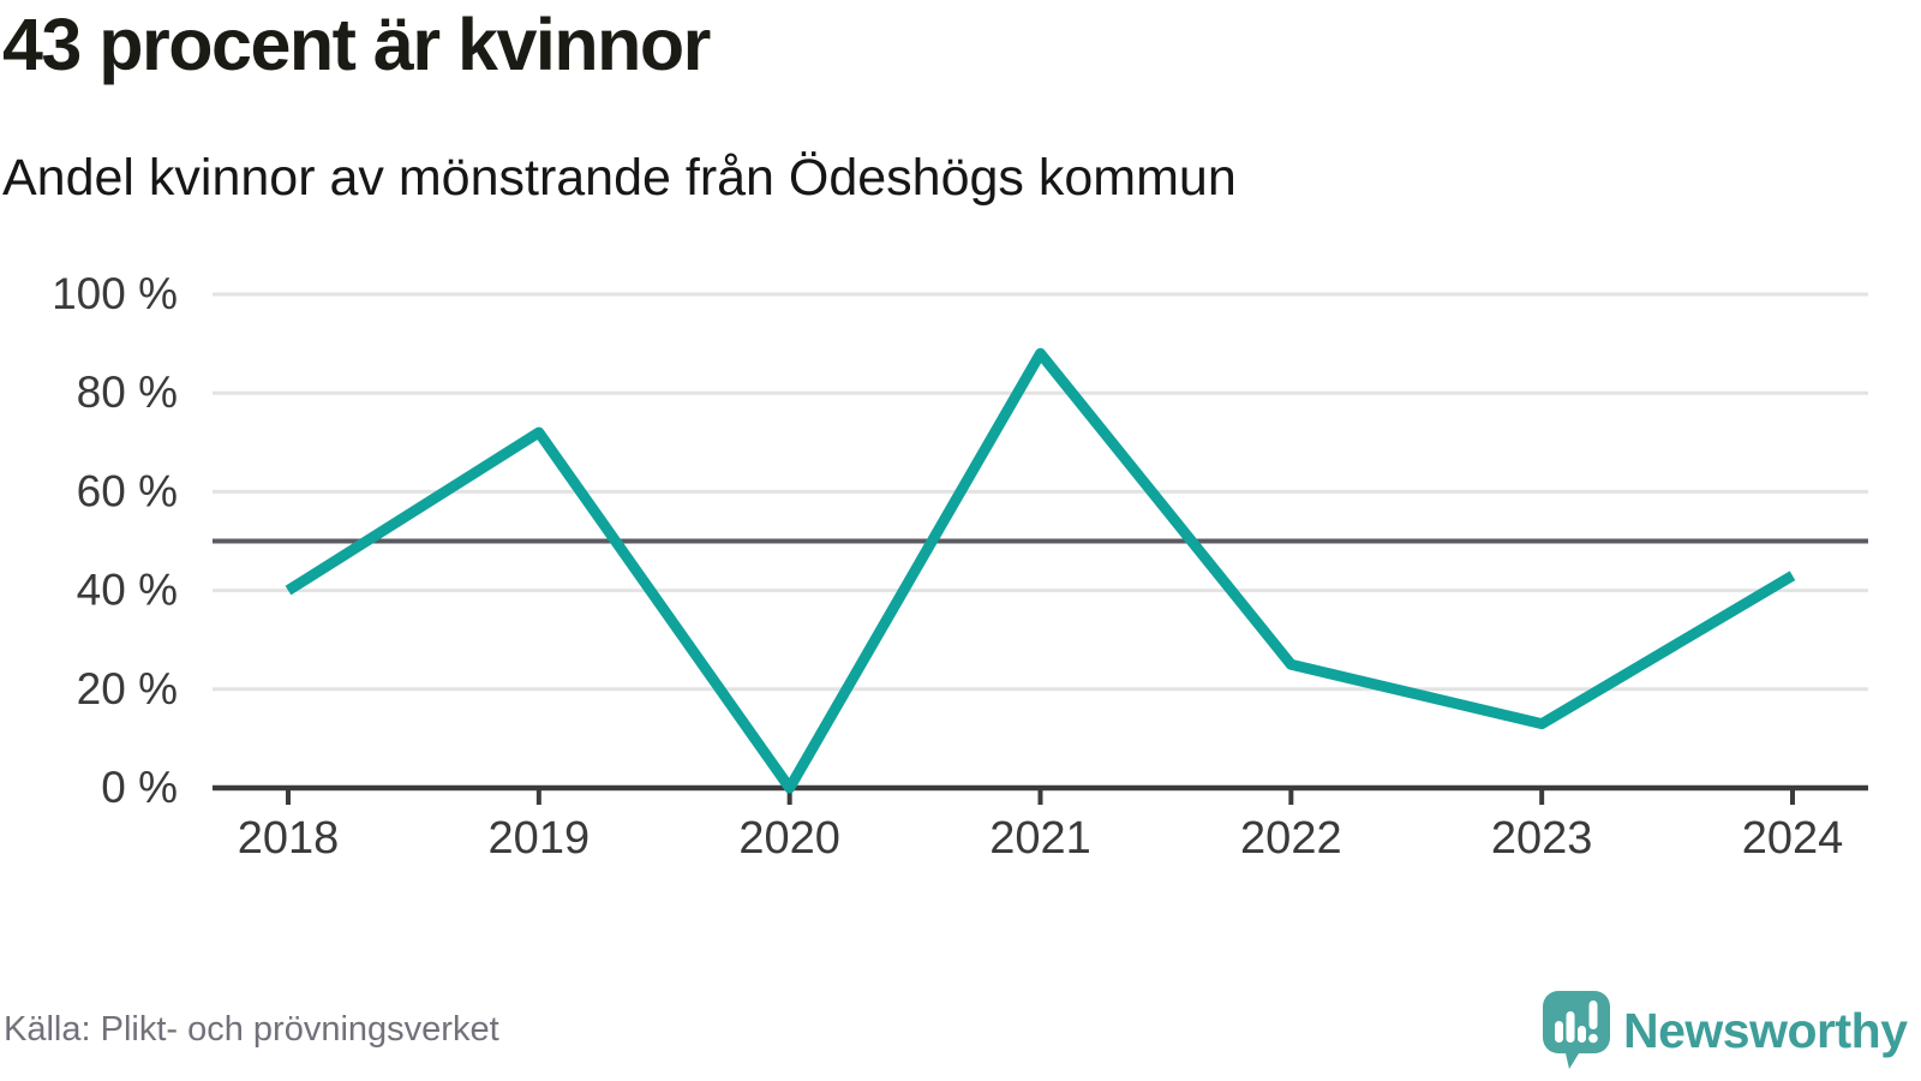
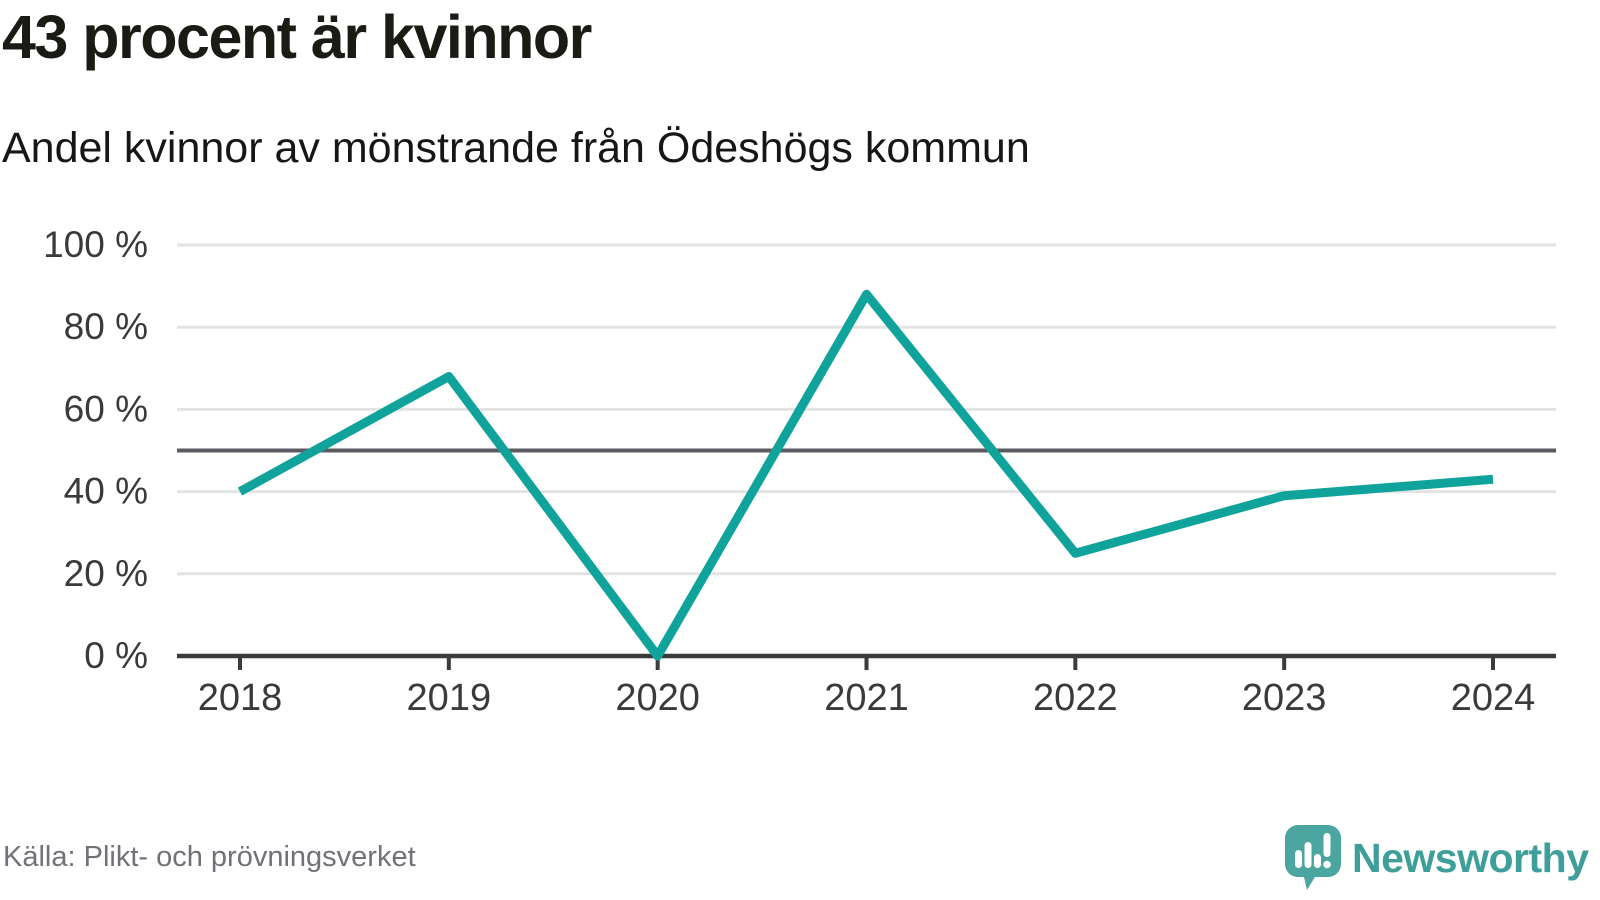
2019: 72% -> 68%
2023: 13% -> 39%
